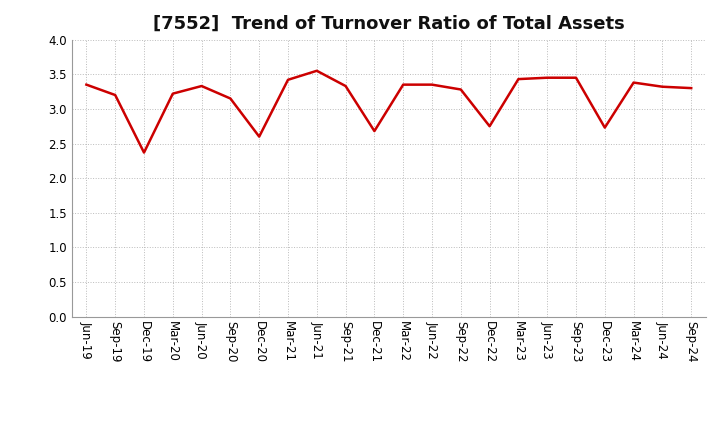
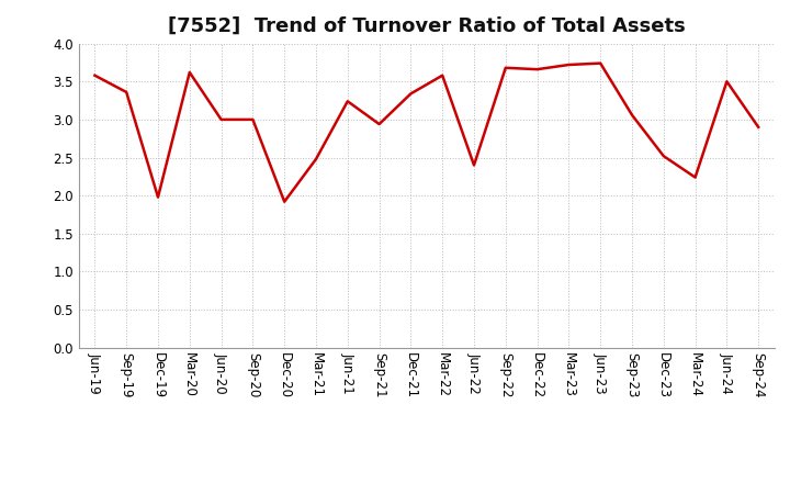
Jun-19: 3.35 -> 3.58
Sep-19: 3.20 -> 3.36
Dec-19: 2.37 -> 1.98
Mar-20: 3.22 -> 3.62
Jun-20: 3.33 -> 3.00
Sep-20: 3.15 -> 3.00
Dec-20: 2.60 -> 1.92
Mar-21: 3.42 -> 2.48
Jun-21: 3.55 -> 3.24
Sep-21: 3.33 -> 2.94
Dec-21: 2.68 -> 3.34
Mar-22: 3.35 -> 3.58
Jun-22: 3.35 -> 2.40
Sep-22: 3.28 -> 3.68
Dec-22: 2.75 -> 3.66
Mar-23: 3.43 -> 3.72
Jun-23: 3.45 -> 3.74
Sep-23: 3.45 -> 3.06
Dec-23: 2.73 -> 2.52
Mar-24: 3.38 -> 2.24
Jun-24: 3.32 -> 3.50
Sep-24: 3.30 -> 2.90
